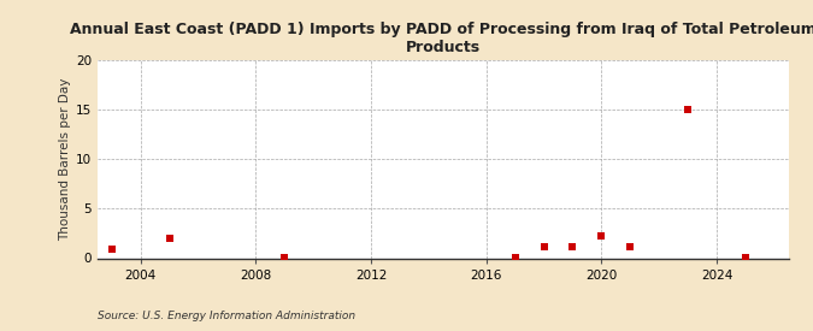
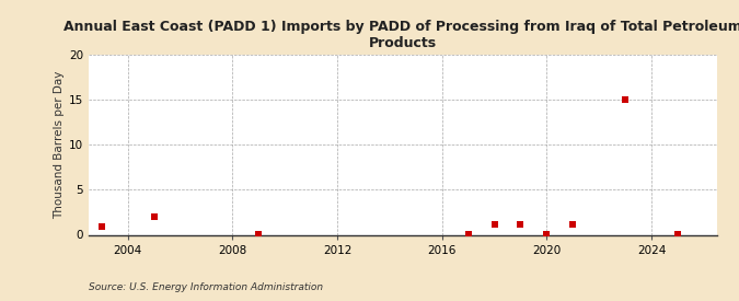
2020: 2.2 -> 0.1
